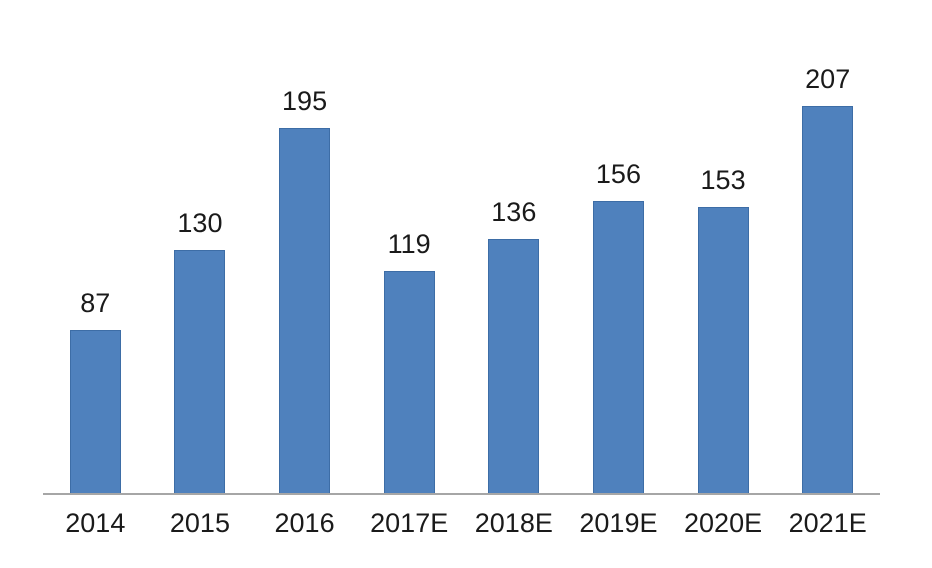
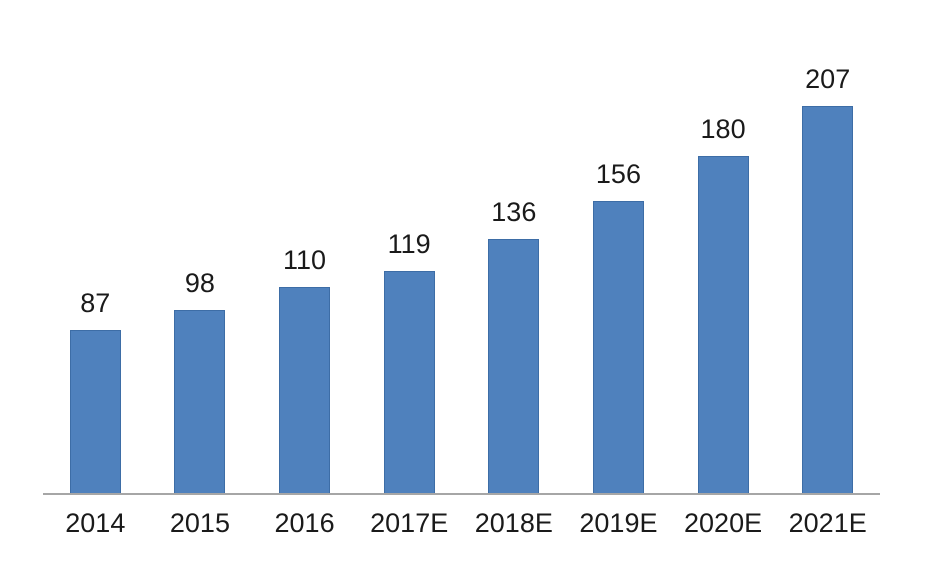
2015: 130 -> 98
2016: 195 -> 110
2020E: 153 -> 180
